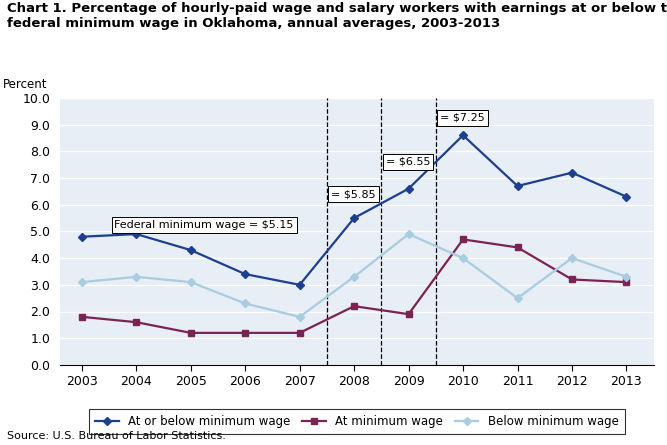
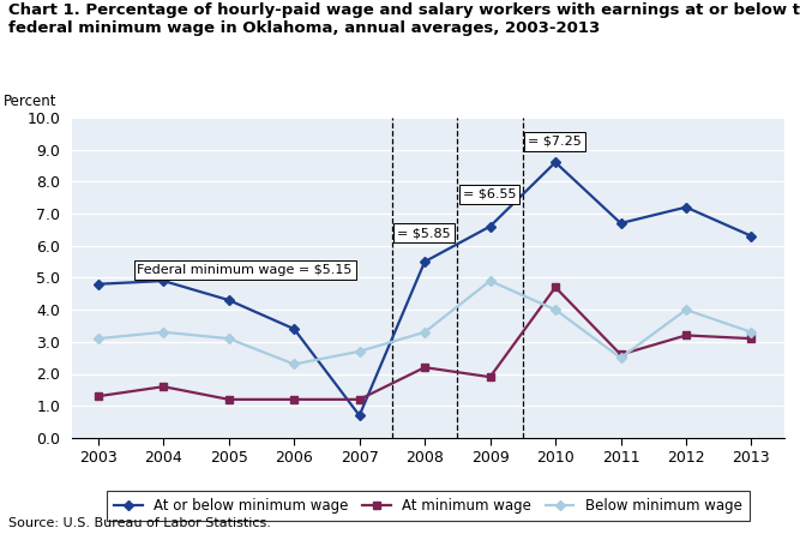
At minimum wage/2003: 1.8 -> 1.3
At or below minimum wage/2007: 3.0 -> 0.7
Below minimum wage/2007: 1.8 -> 2.7
At minimum wage/2011: 4.4 -> 2.6
